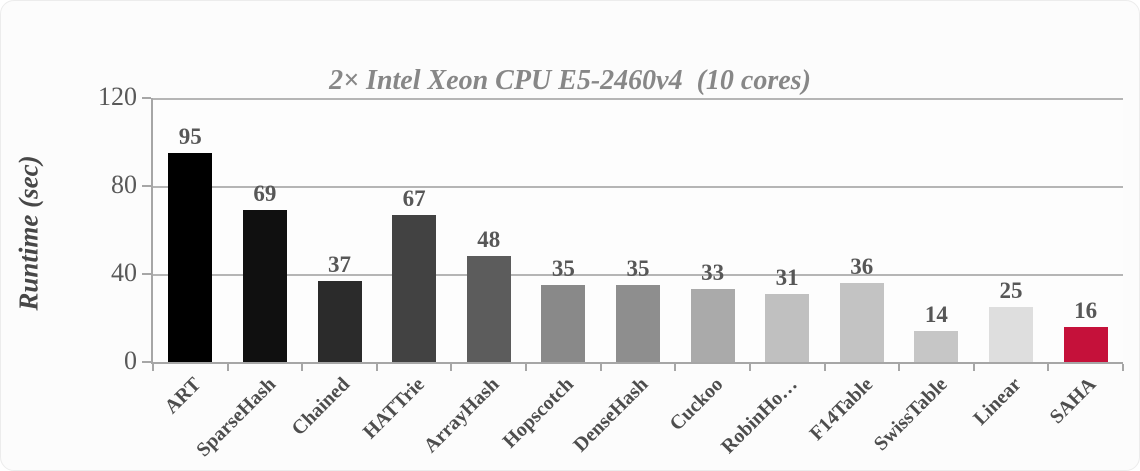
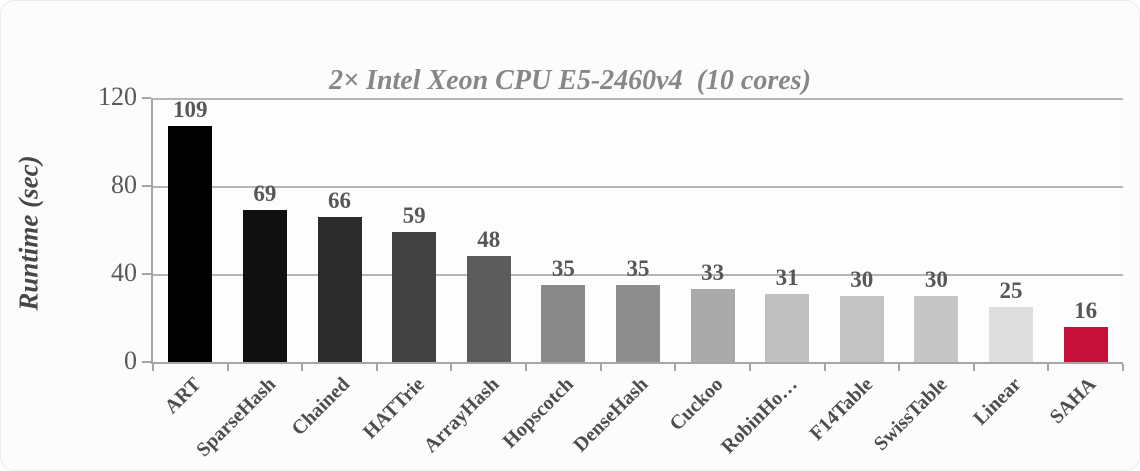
ART: 95 -> 109
Chained: 37 -> 66
HATTrie: 67 -> 59
F14Table: 36 -> 30
SwissTable: 14 -> 30
